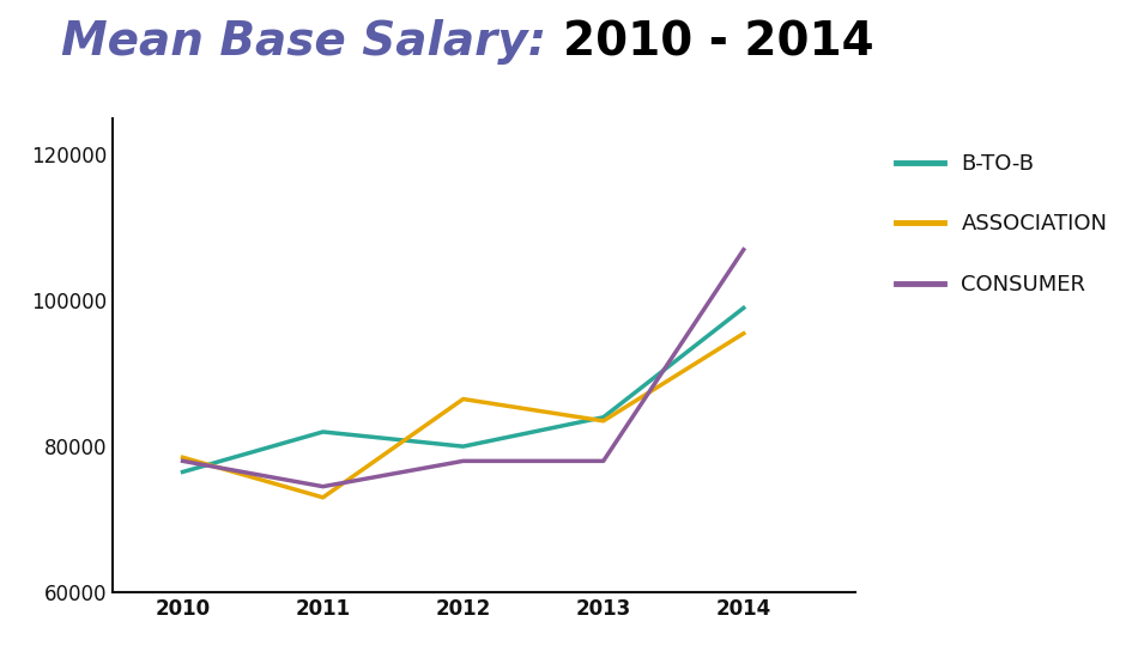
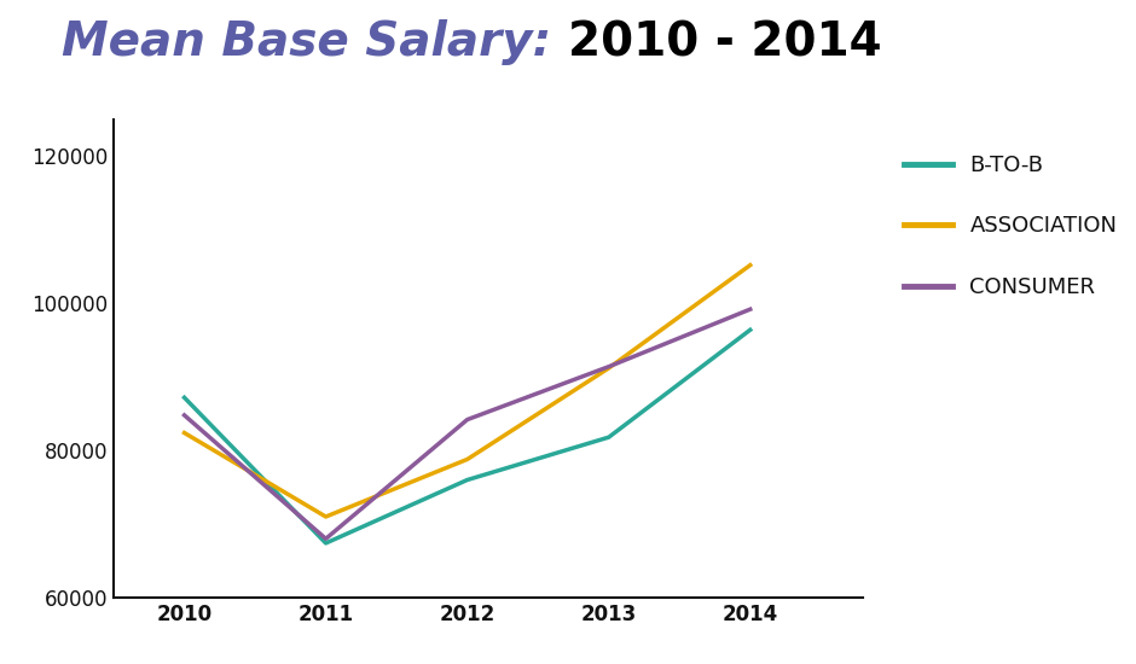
B-TO-B/2010: 76500 -> 87200
ASSOCIATION/2010: 78500 -> 82400
CONSUMER/2010: 78000 -> 84800
B-TO-B/2011: 82000 -> 67400
ASSOCIATION/2011: 73000 -> 71000
CONSUMER/2011: 74500 -> 68000
B-TO-B/2012: 80000 -> 76000
ASSOCIATION/2012: 86500 -> 78800
CONSUMER/2012: 78000 -> 84200
B-TO-B/2013: 84000 -> 81800
ASSOCIATION/2013: 83500 -> 91200
CONSUMER/2013: 78000 -> 91400
B-TO-B/2014: 99000 -> 96400
ASSOCIATION/2014: 95500 -> 105200
CONSUMER/2014: 107000 -> 99200
